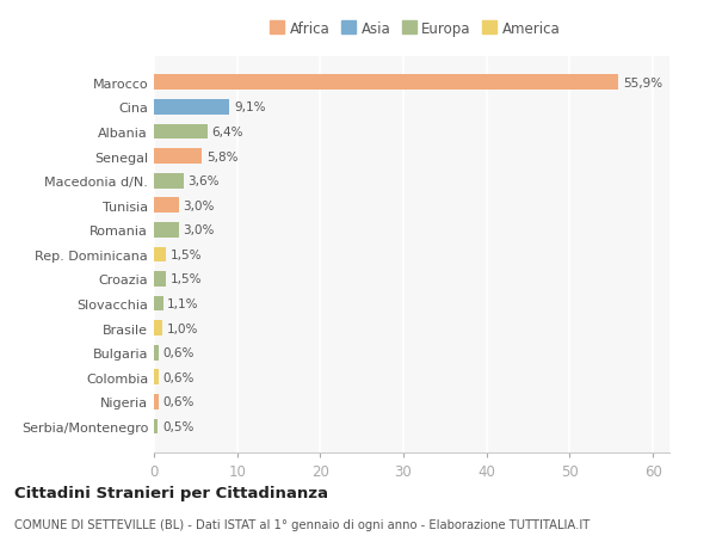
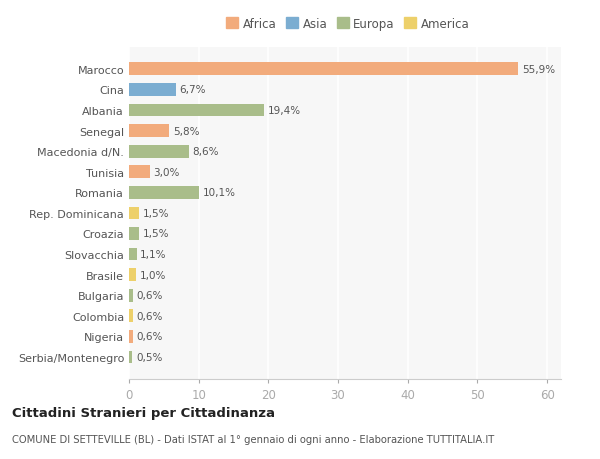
Cina: 9,1% -> 6,7%
Albania: 6,4% -> 19,4%
Macedonia d/N.: 3,6% -> 8,6%
Romania: 3,0% -> 10,1%
